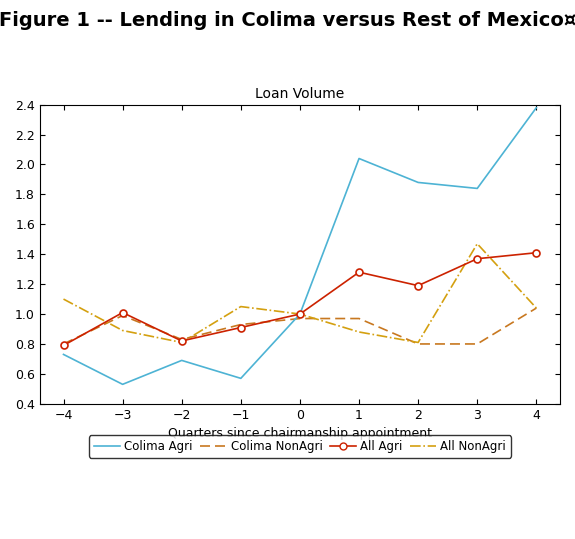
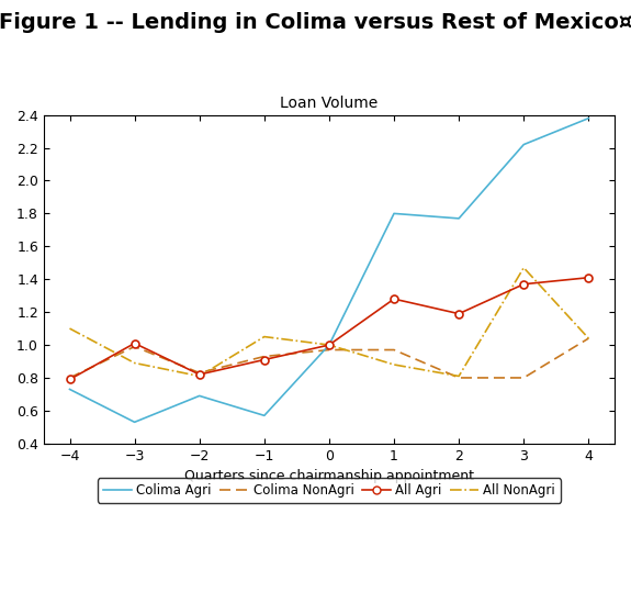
Colima Agri/1: 2.04 -> 1.80
Colima Agri/2: 1.88 -> 1.77
Colima Agri/3: 1.84 -> 2.22
